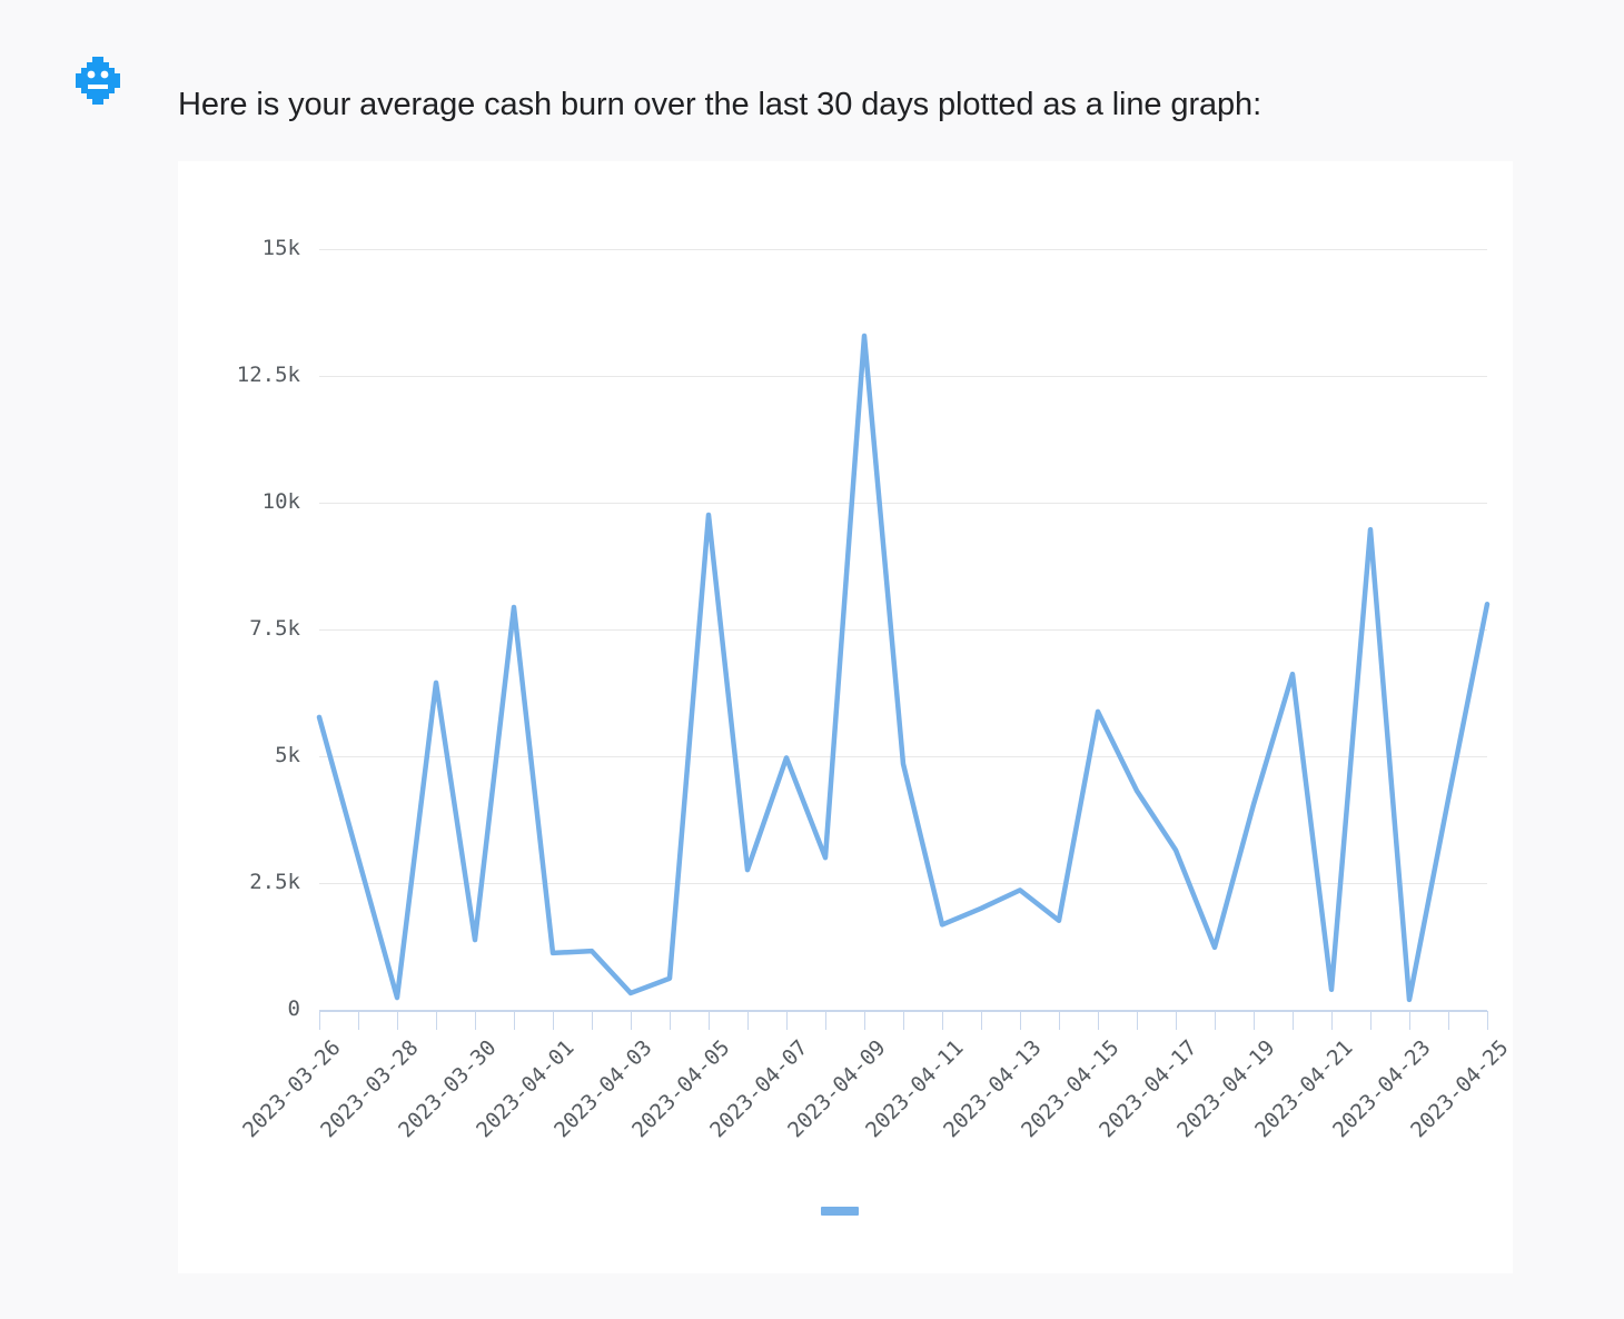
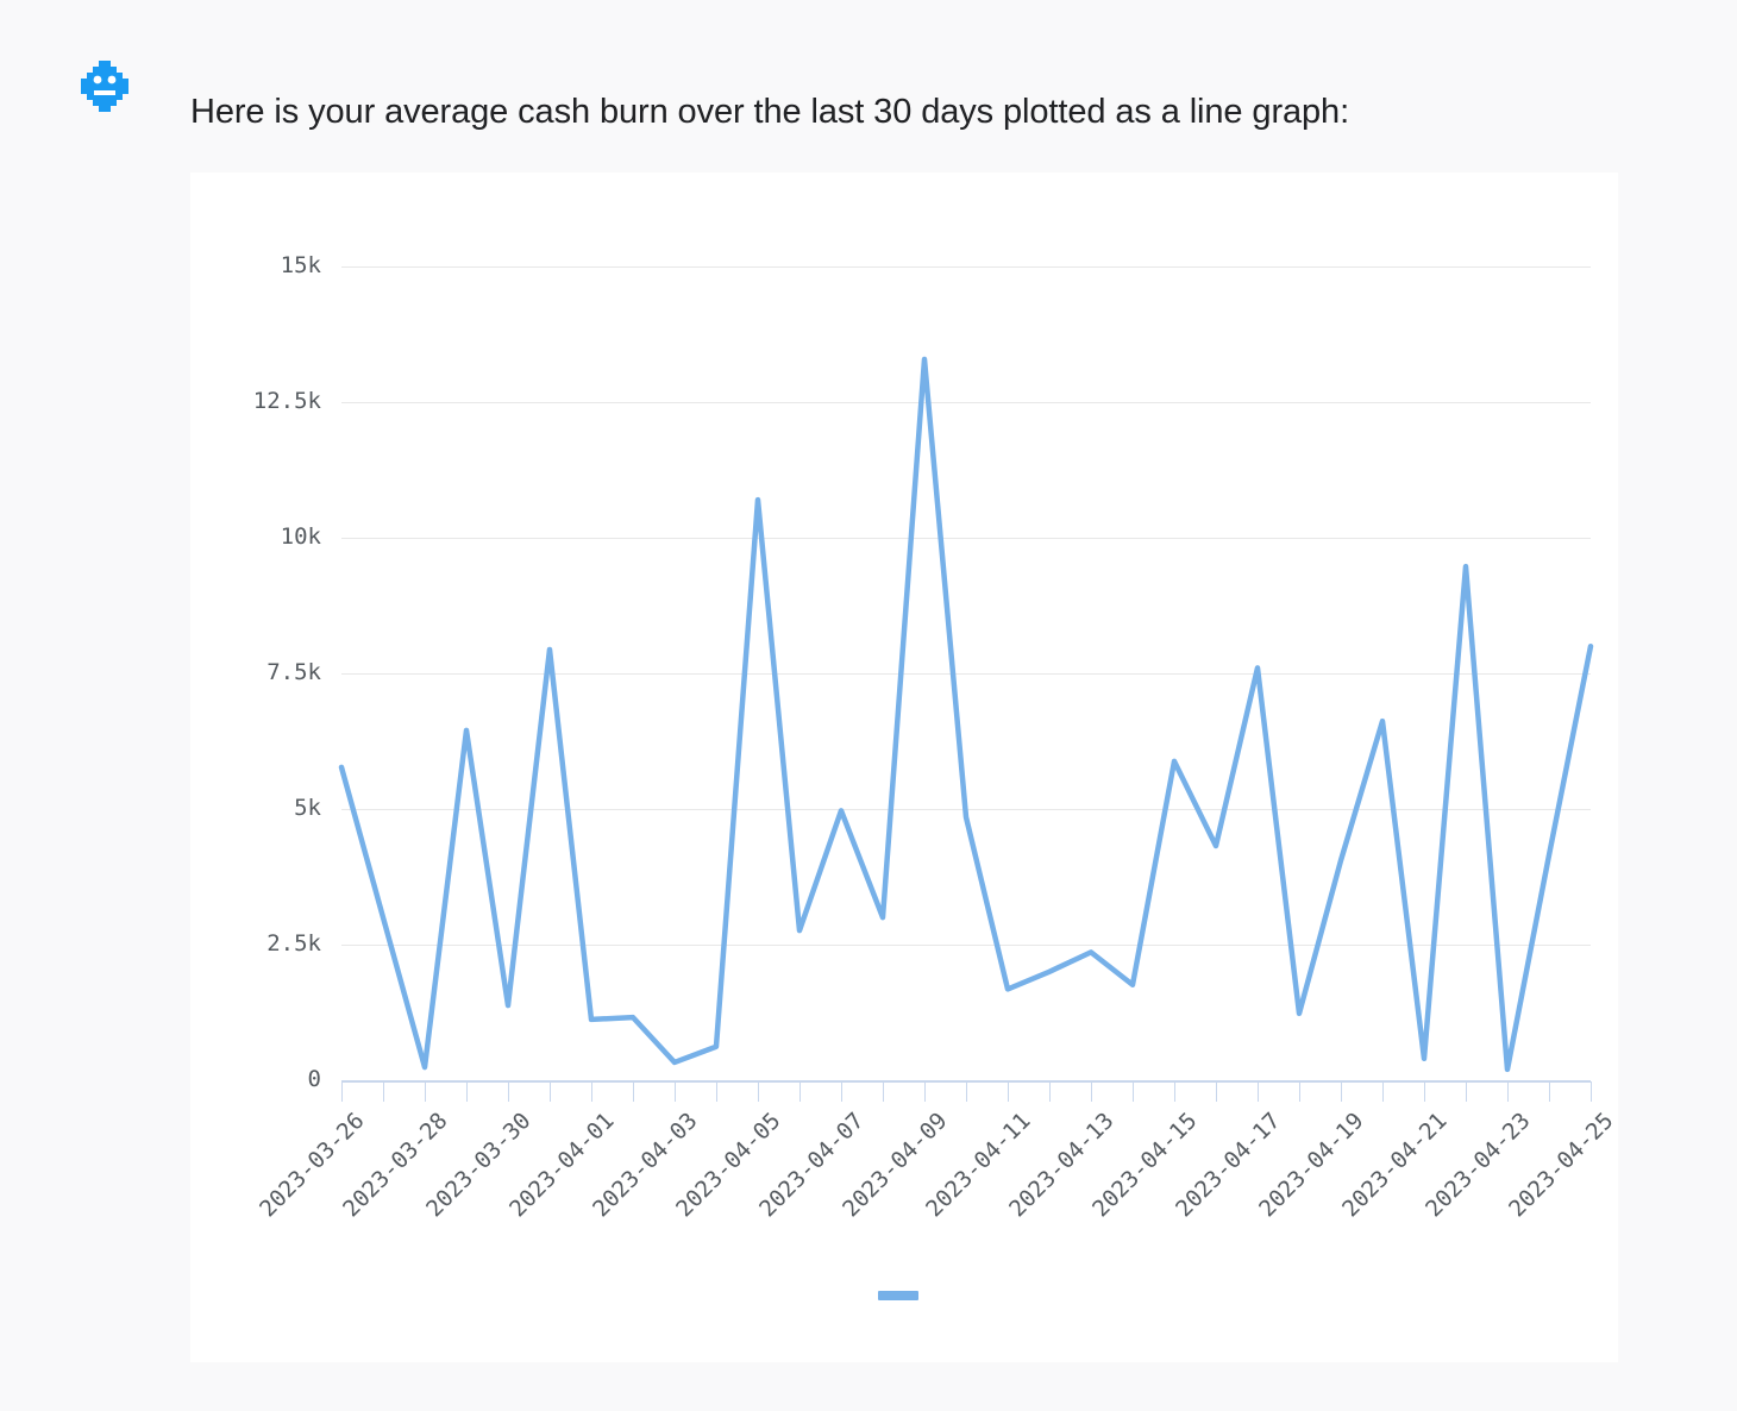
2023-04-05: 9.8k -> 10.7k
2023-04-17: 3.2k -> 7.6k
